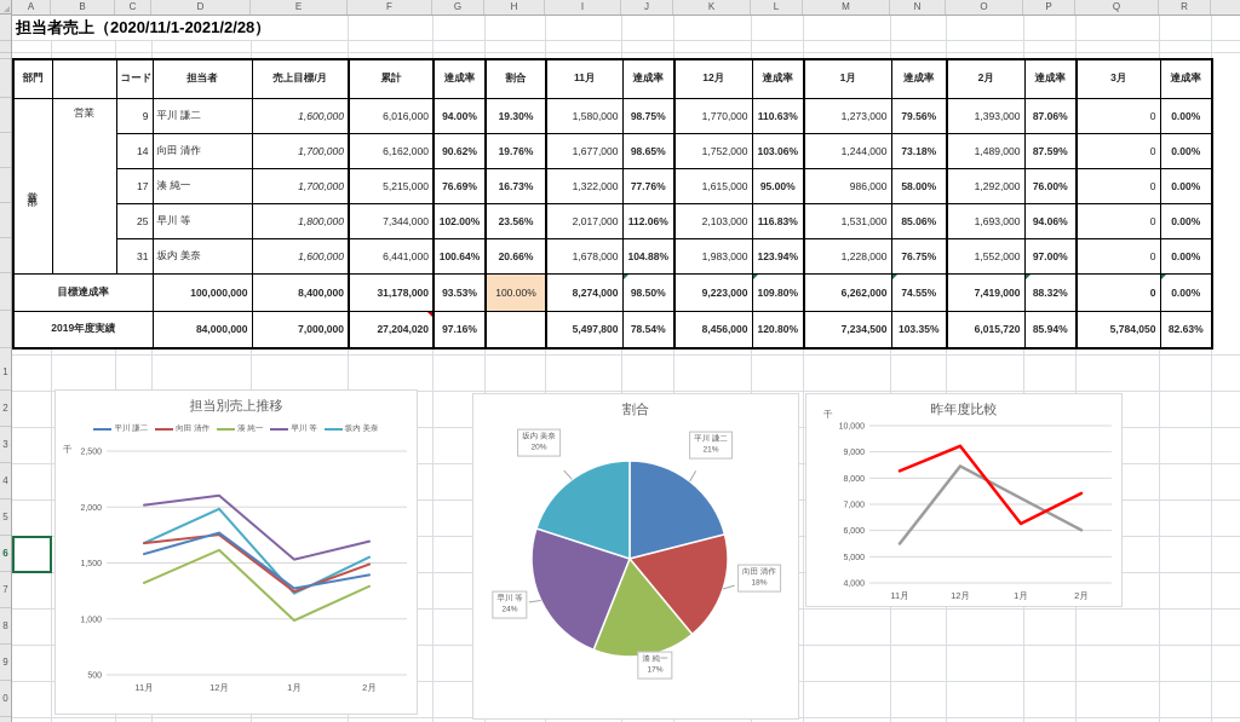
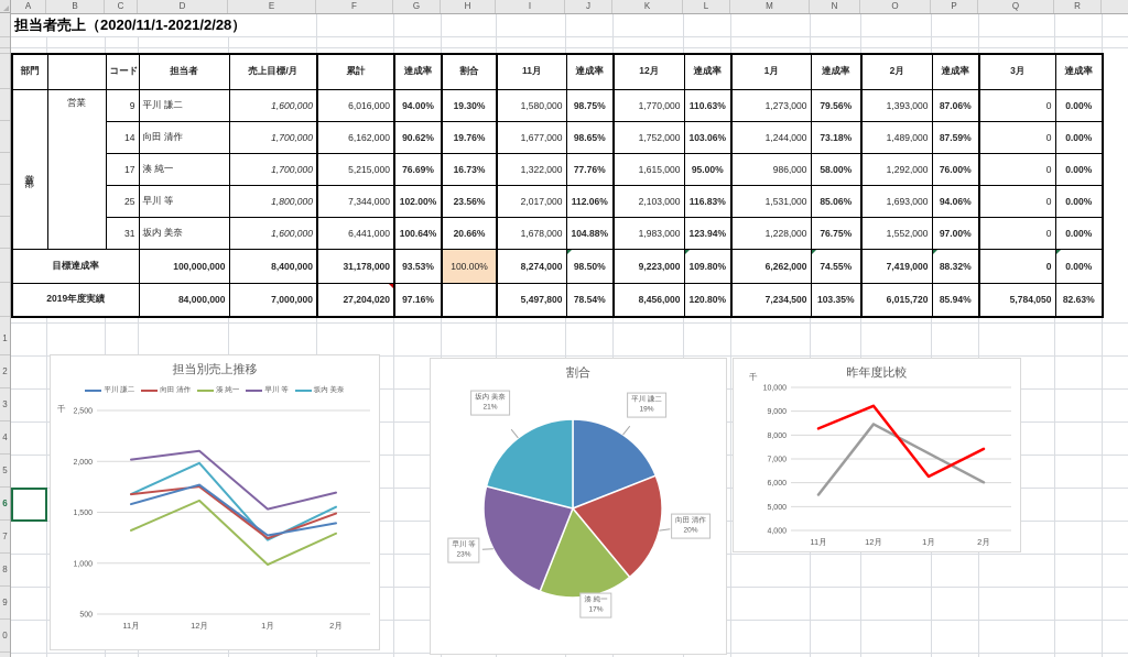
割合/平川 謙二: 21% -> 19%
割合/向田 清作: 18% -> 20%
割合/早川 等: 24% -> 23%
割合/坂内 美奈: 20% -> 21%
